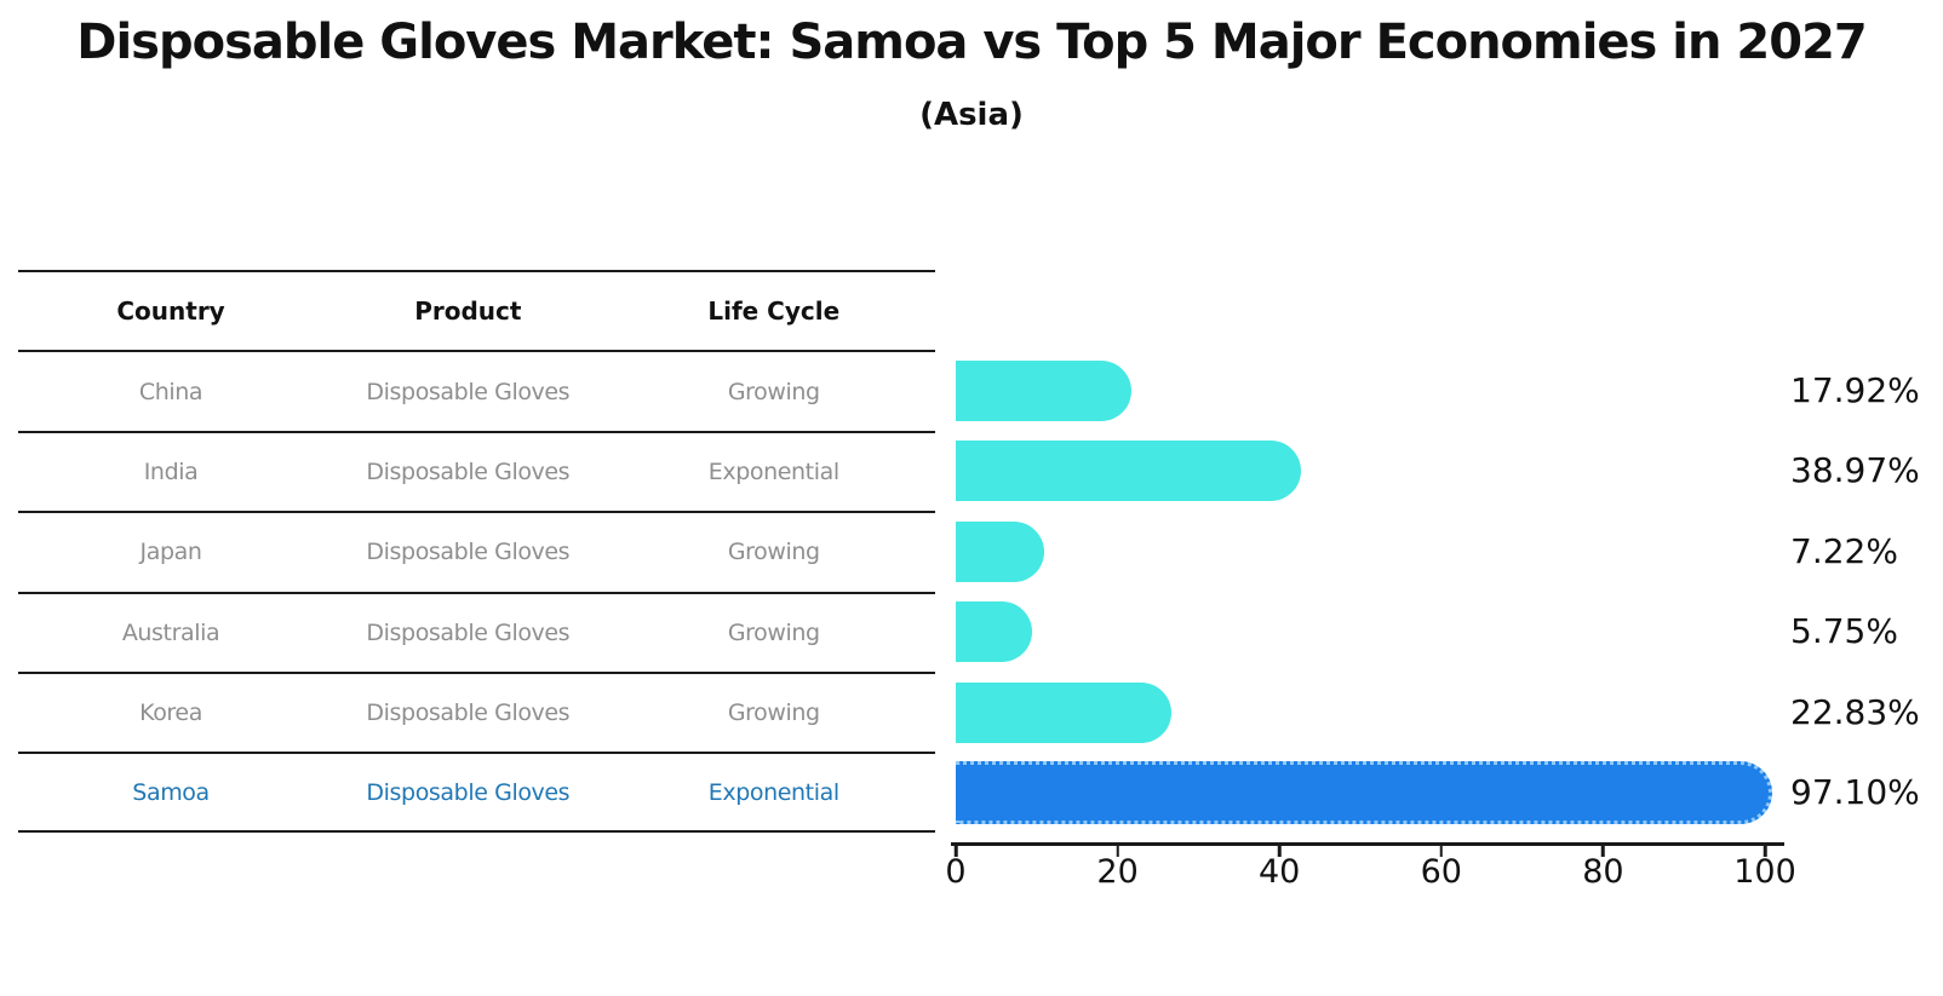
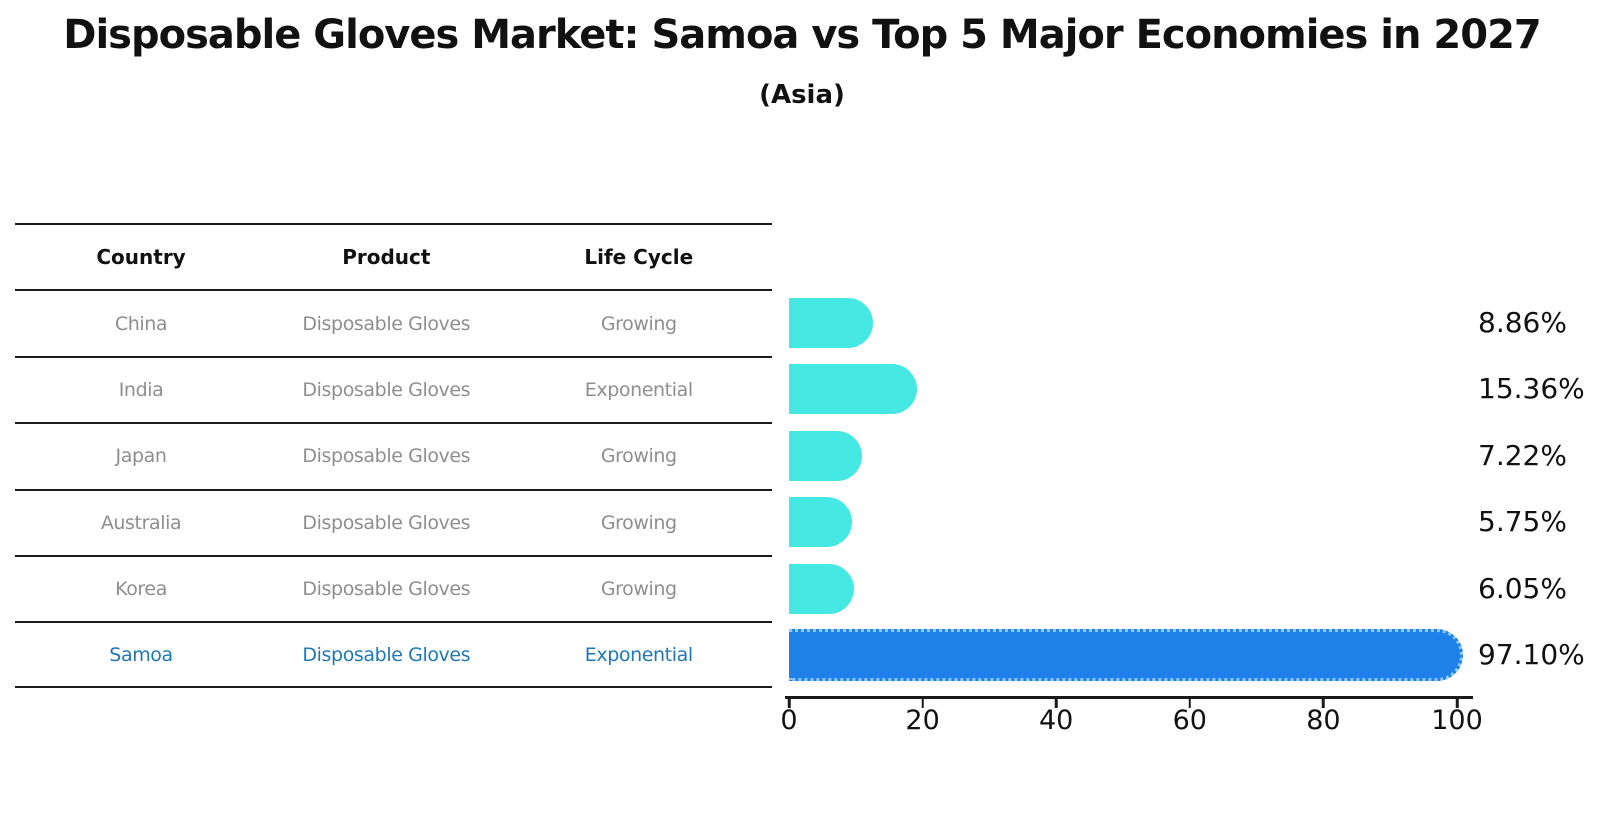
China: 17.92% -> 8.86%
India: 38.97% -> 15.36%
Korea: 22.83% -> 6.05%
